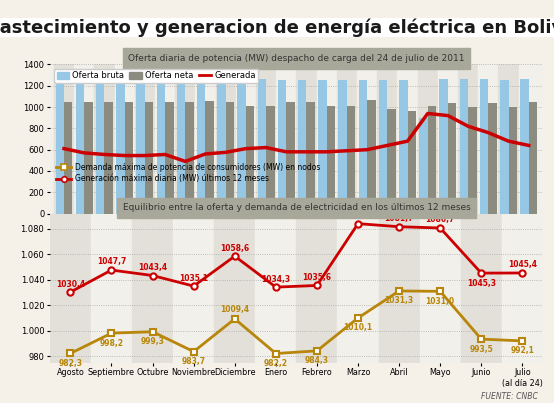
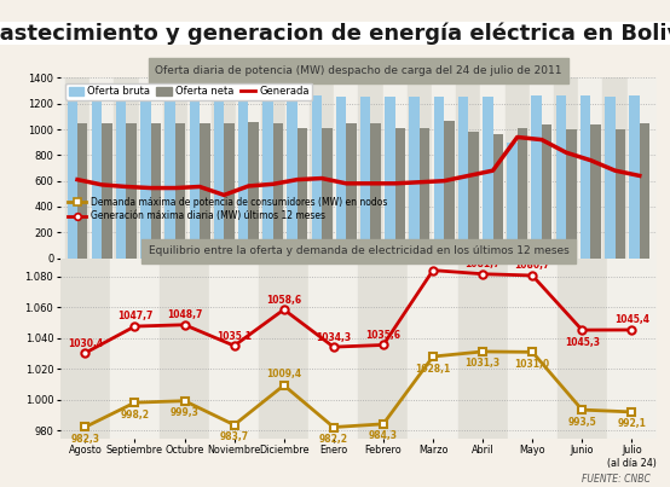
Generación máxima diaria (MW) últimos 12 meses/Octubre: 1043,4 -> 1048,7
Demanda máxima de potencia de consumidores (MW) en nodos/Marzo: 1010,1 -> 1028,1
